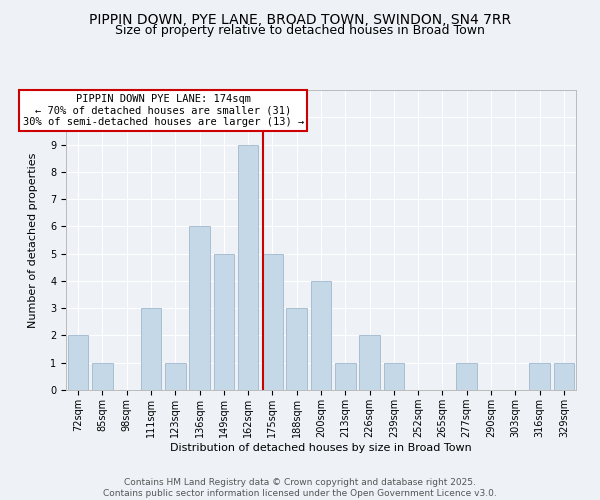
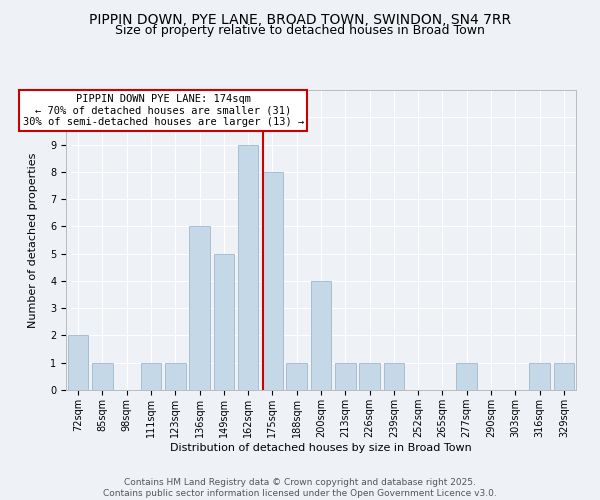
111sqm: 3 -> 1
175sqm: 5 -> 8
188sqm: 3 -> 1
226sqm: 2 -> 1
